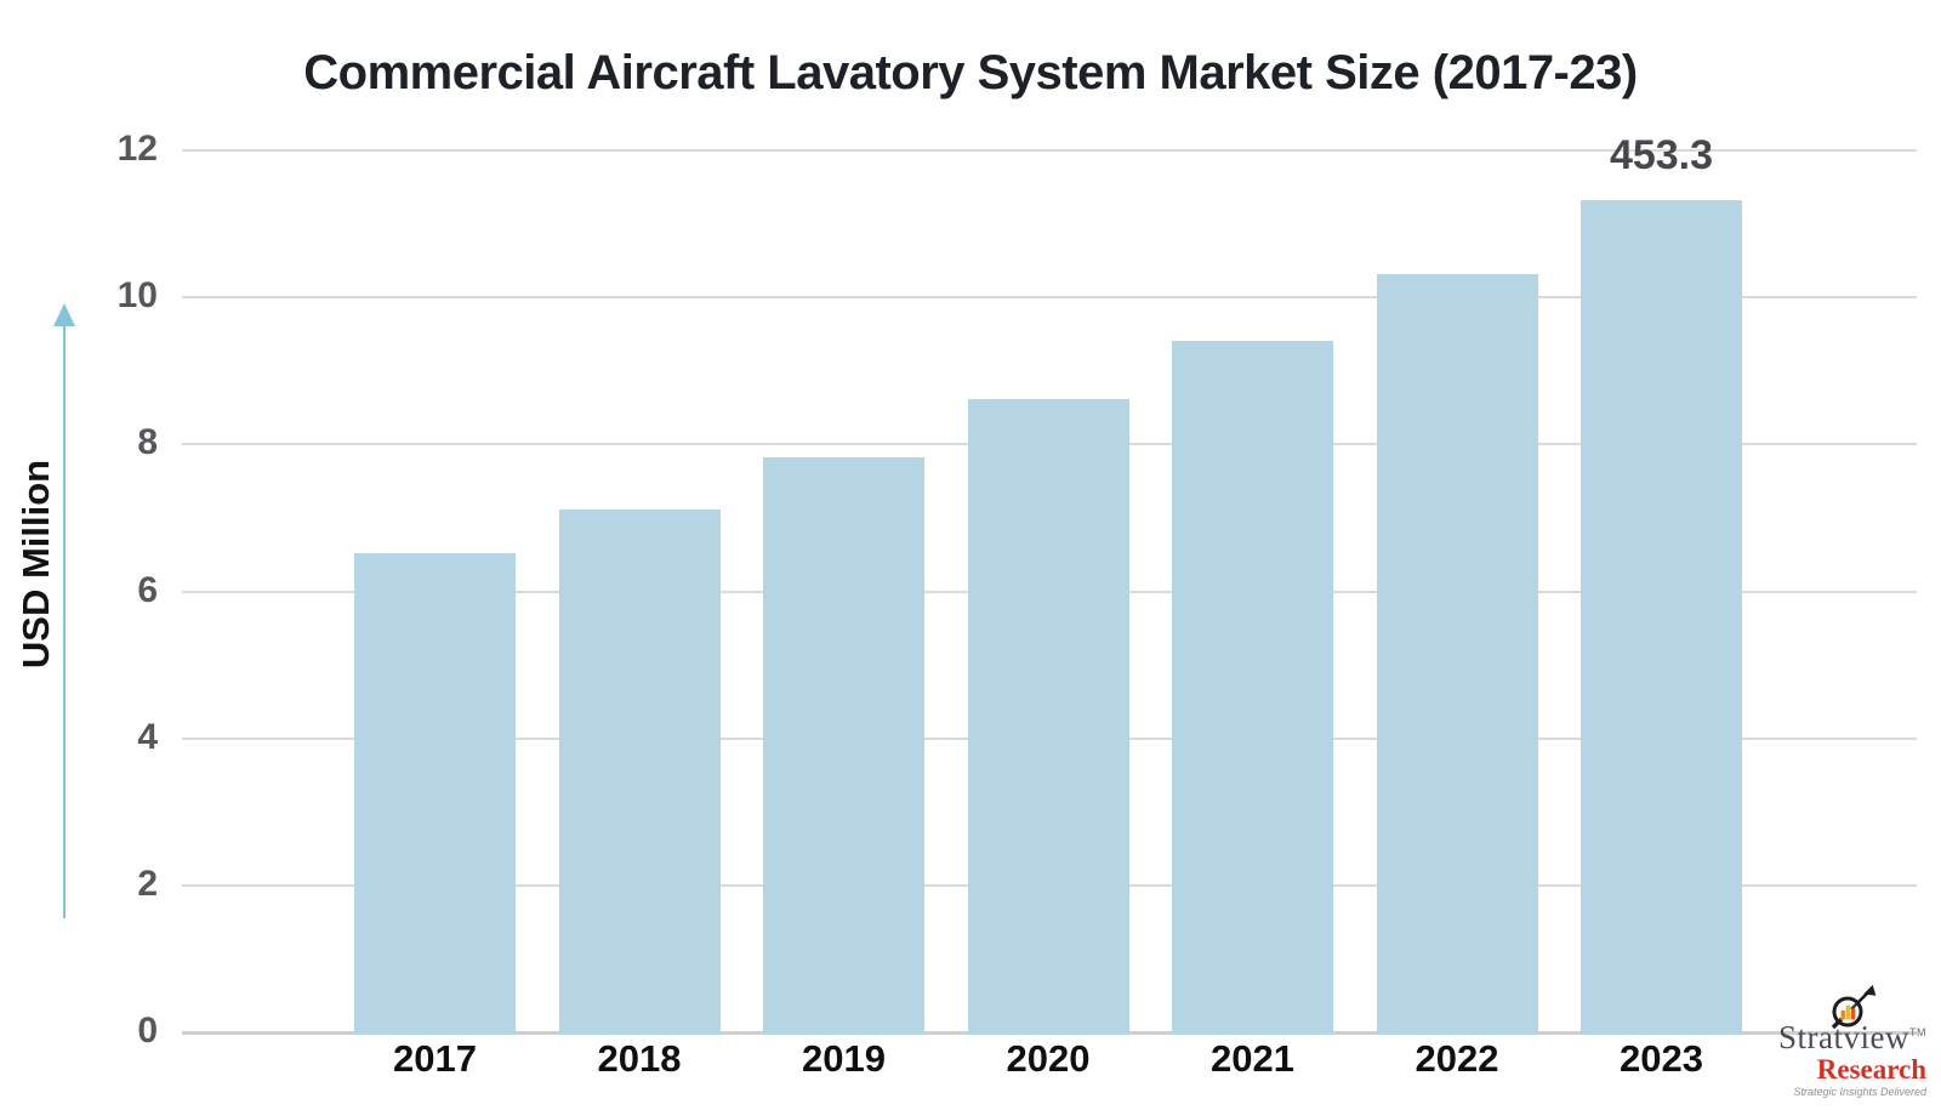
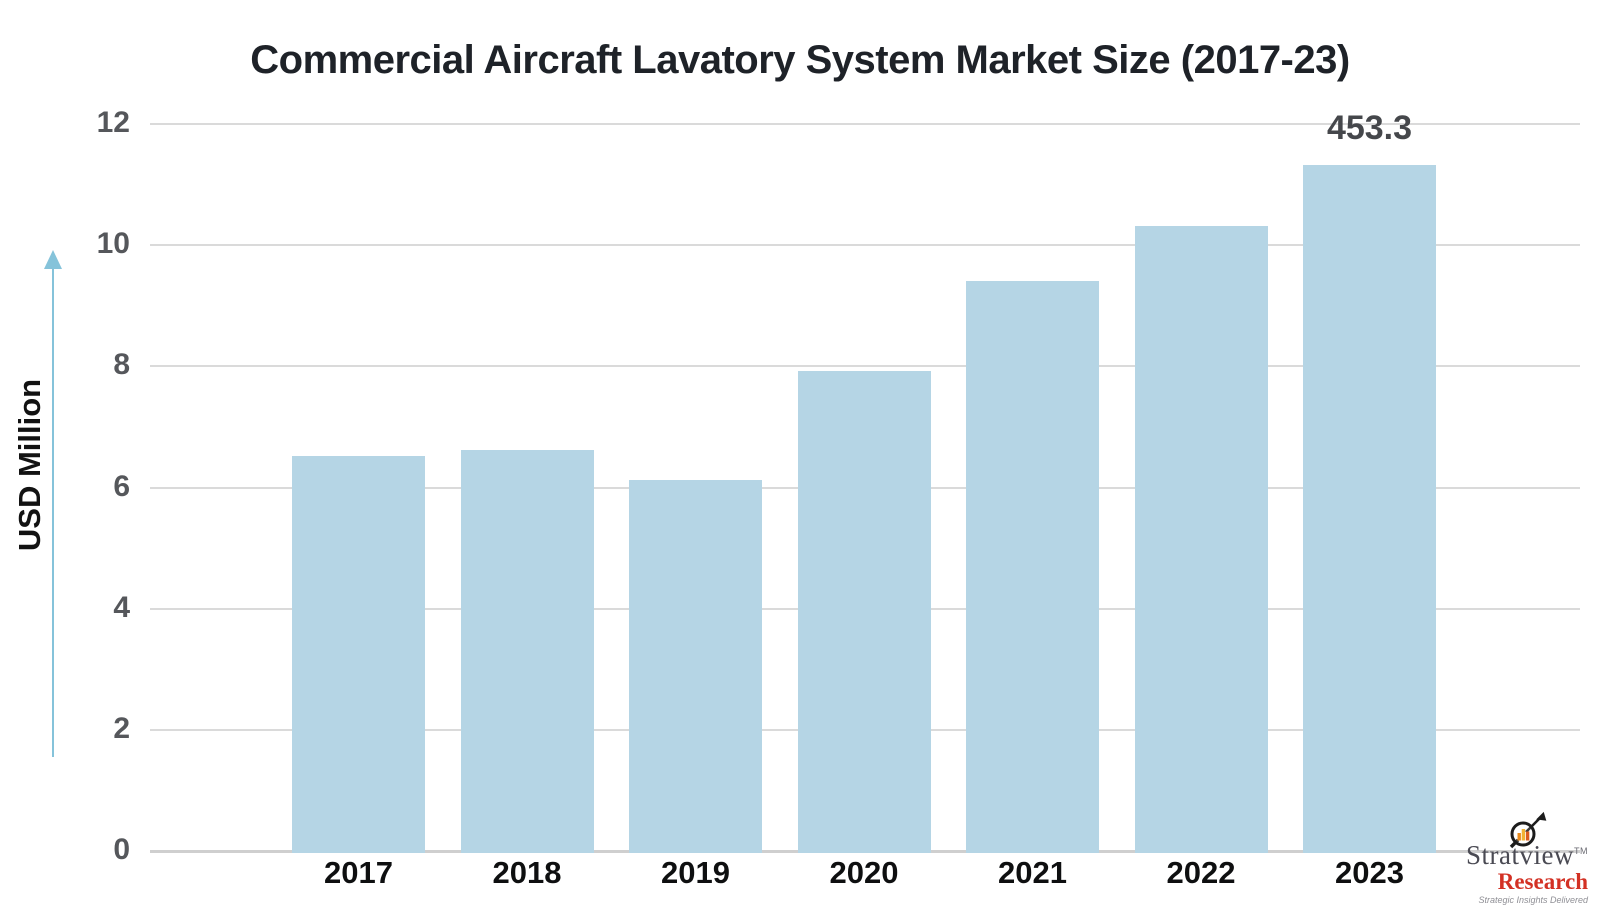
2018: 7.1 -> 6.6
2019: 7.8 -> 6.1
2020: 8.6 -> 7.9
